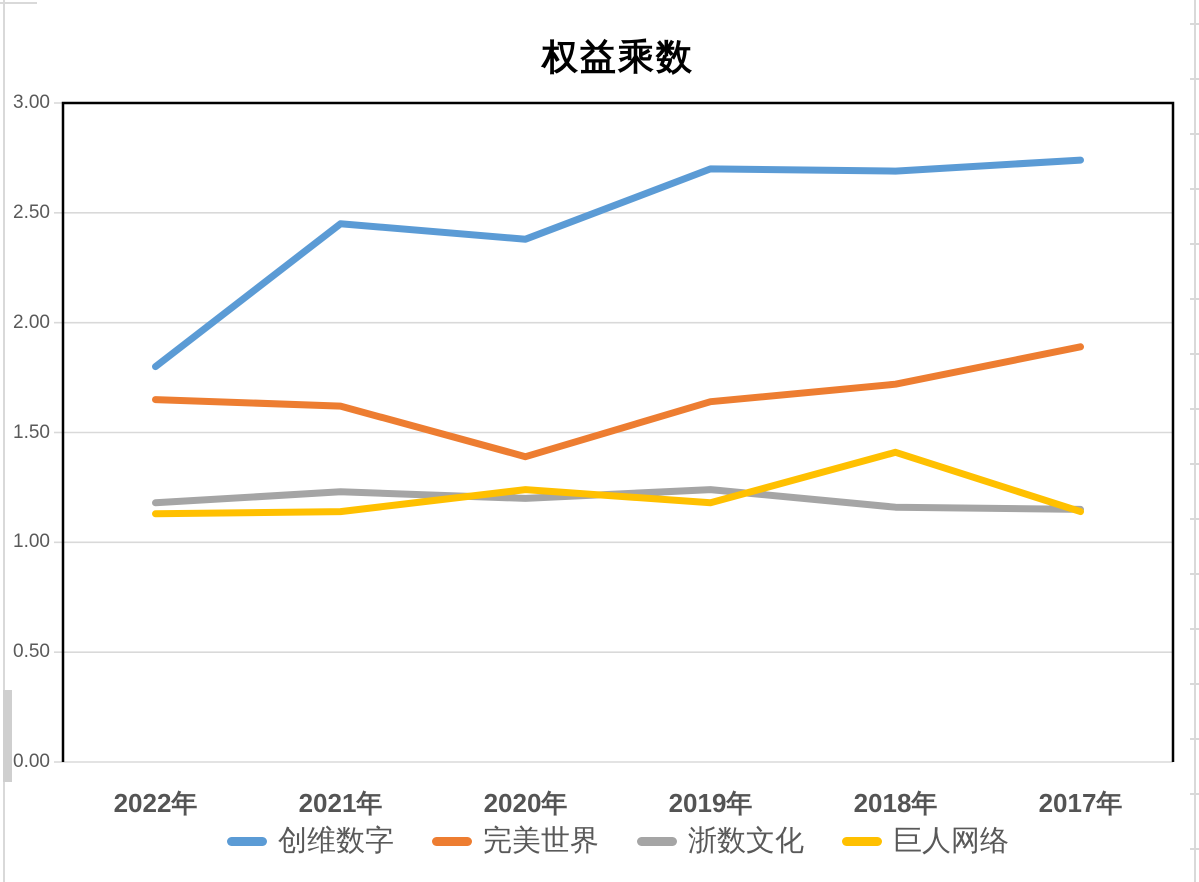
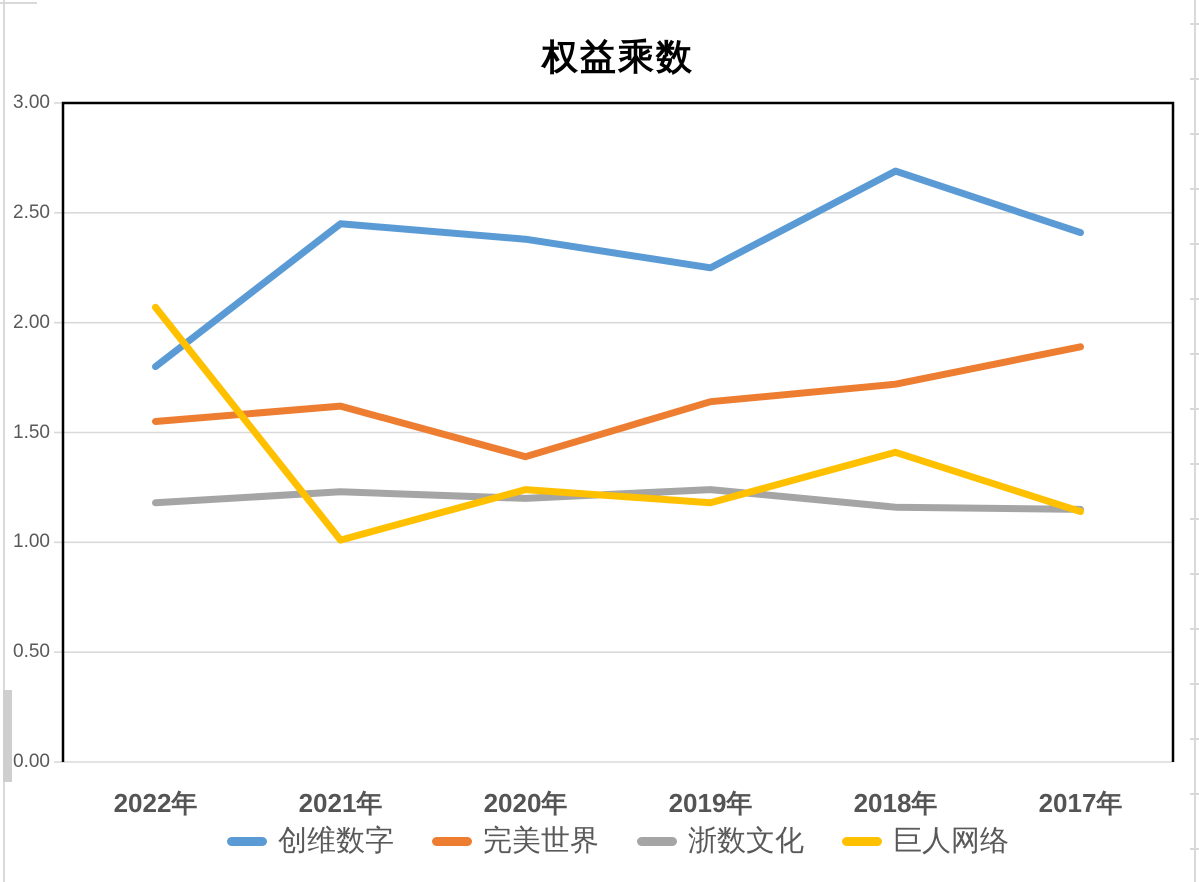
完美世界/2022年: 1.65 -> 1.55
巨人网络/2022年: 1.13 -> 2.07
巨人网络/2021年: 1.14 -> 1.01
创维数字/2019年: 2.70 -> 2.25
创维数字/2017年: 2.74 -> 2.41
